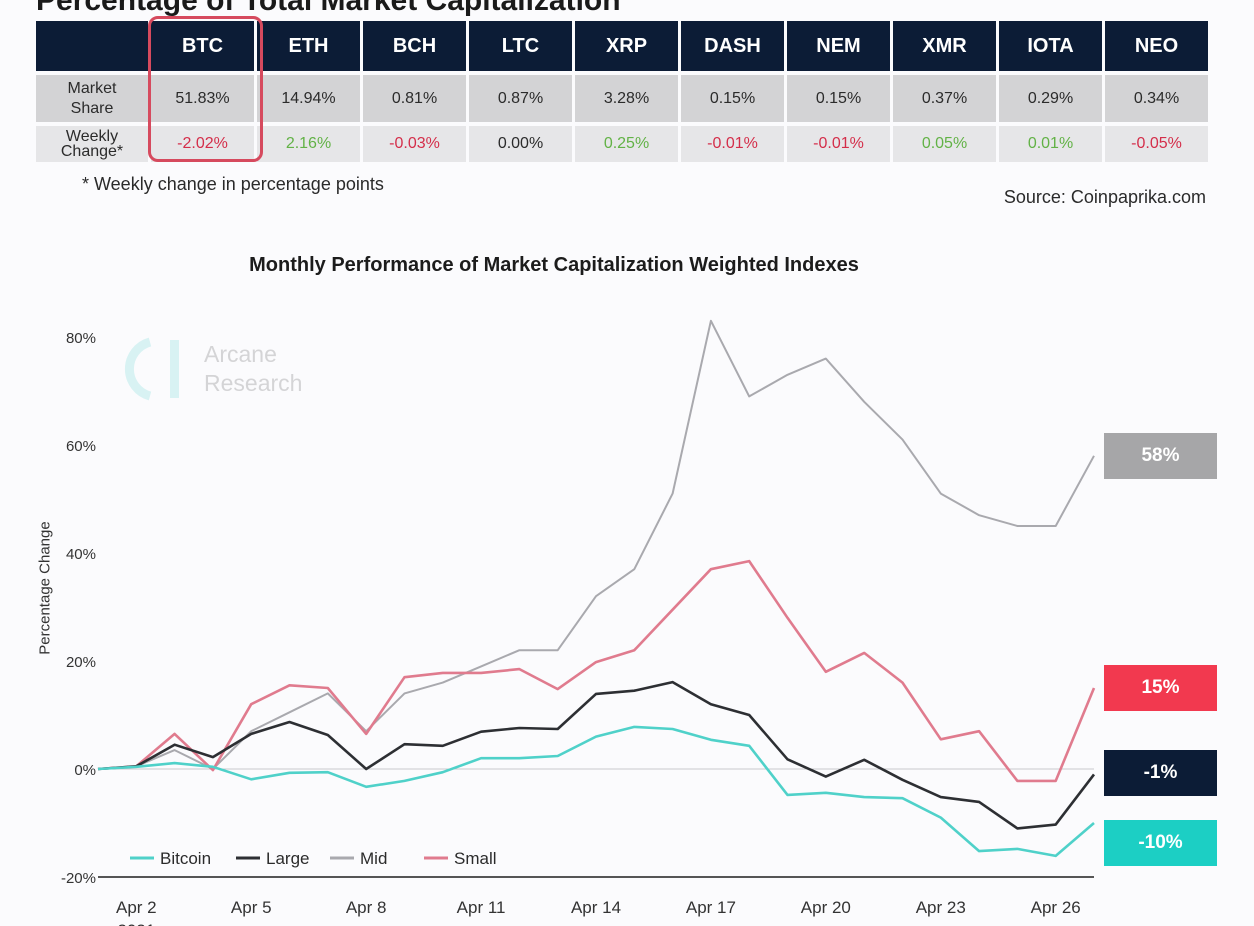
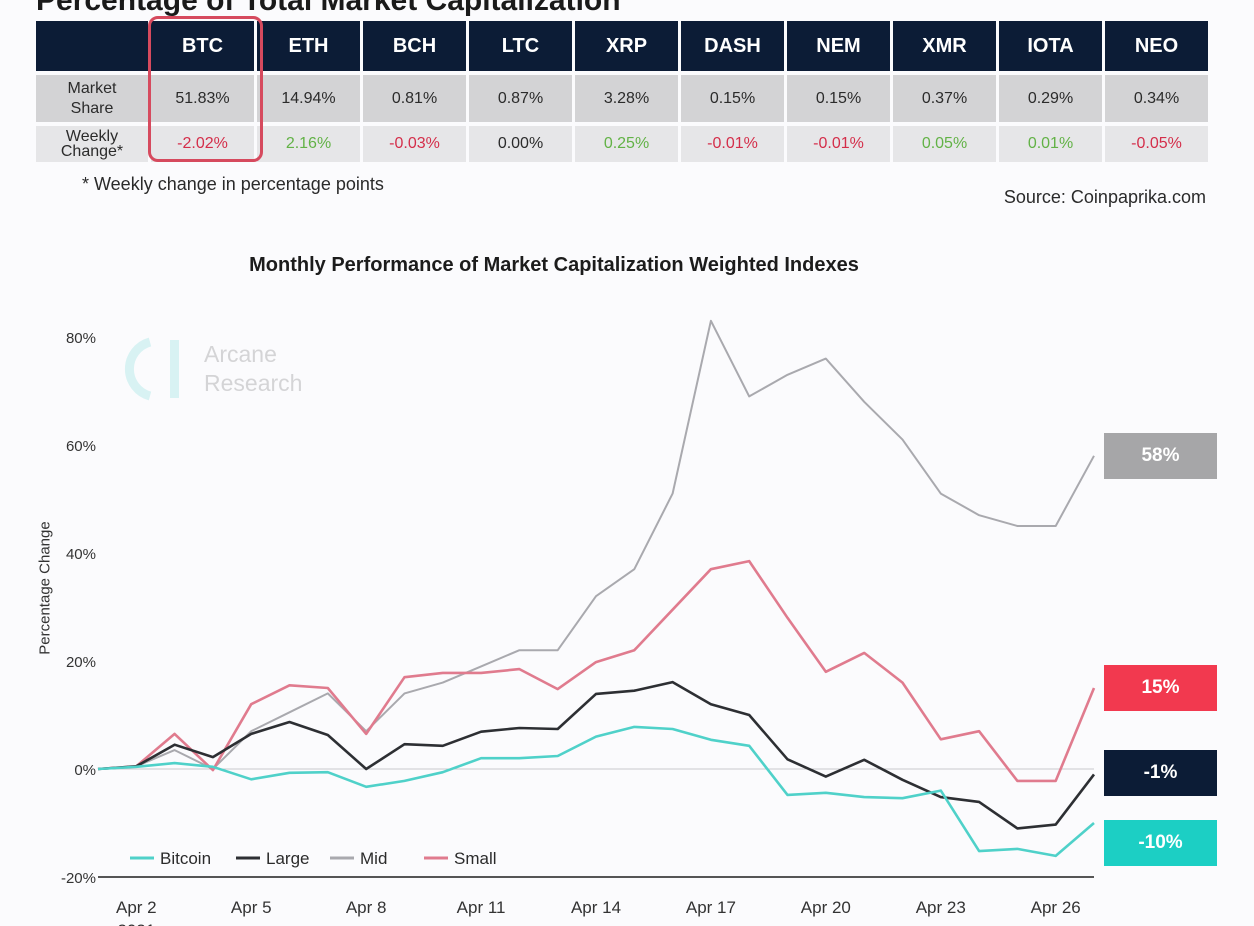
Bitcoin/Apr 23: -9% -> -4%
